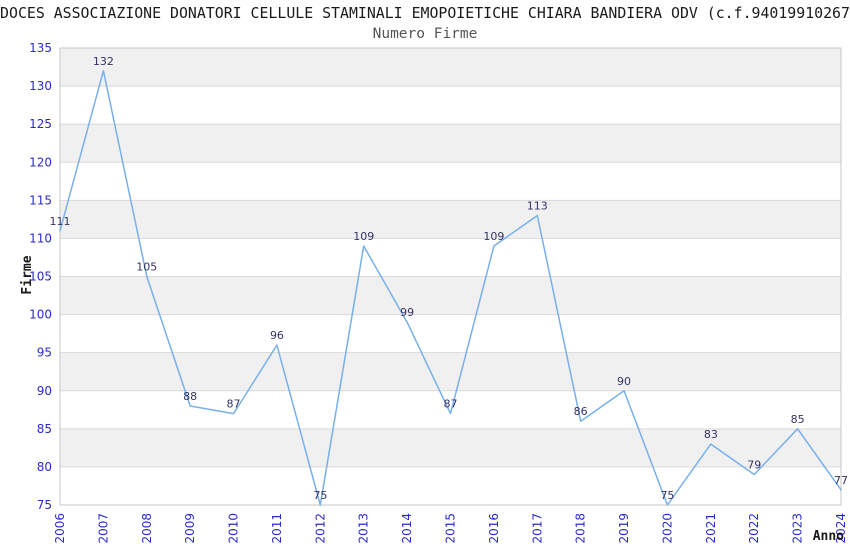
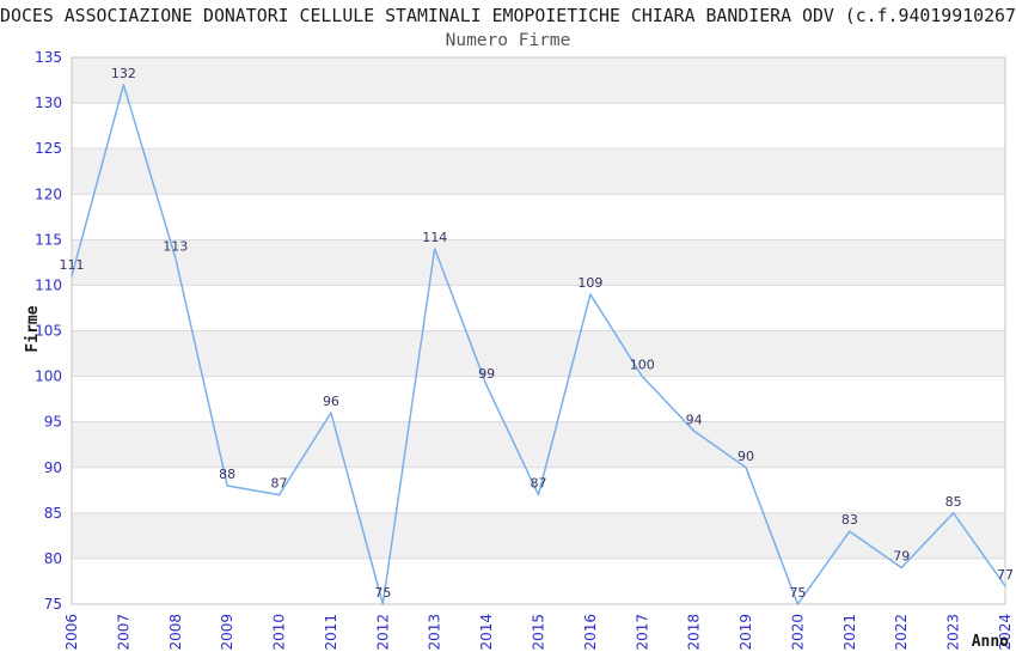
2008: 105 -> 113
2013: 109 -> 114
2017: 113 -> 100
2018: 86 -> 94
